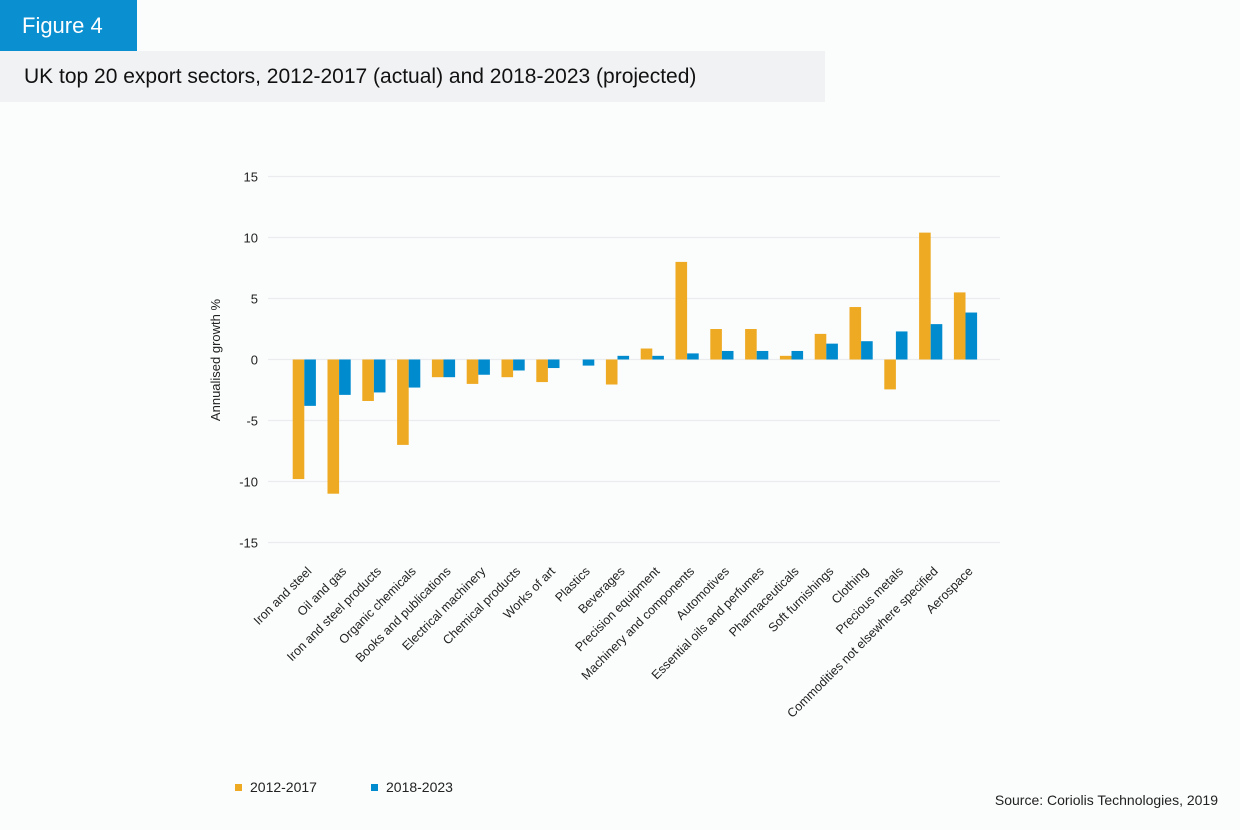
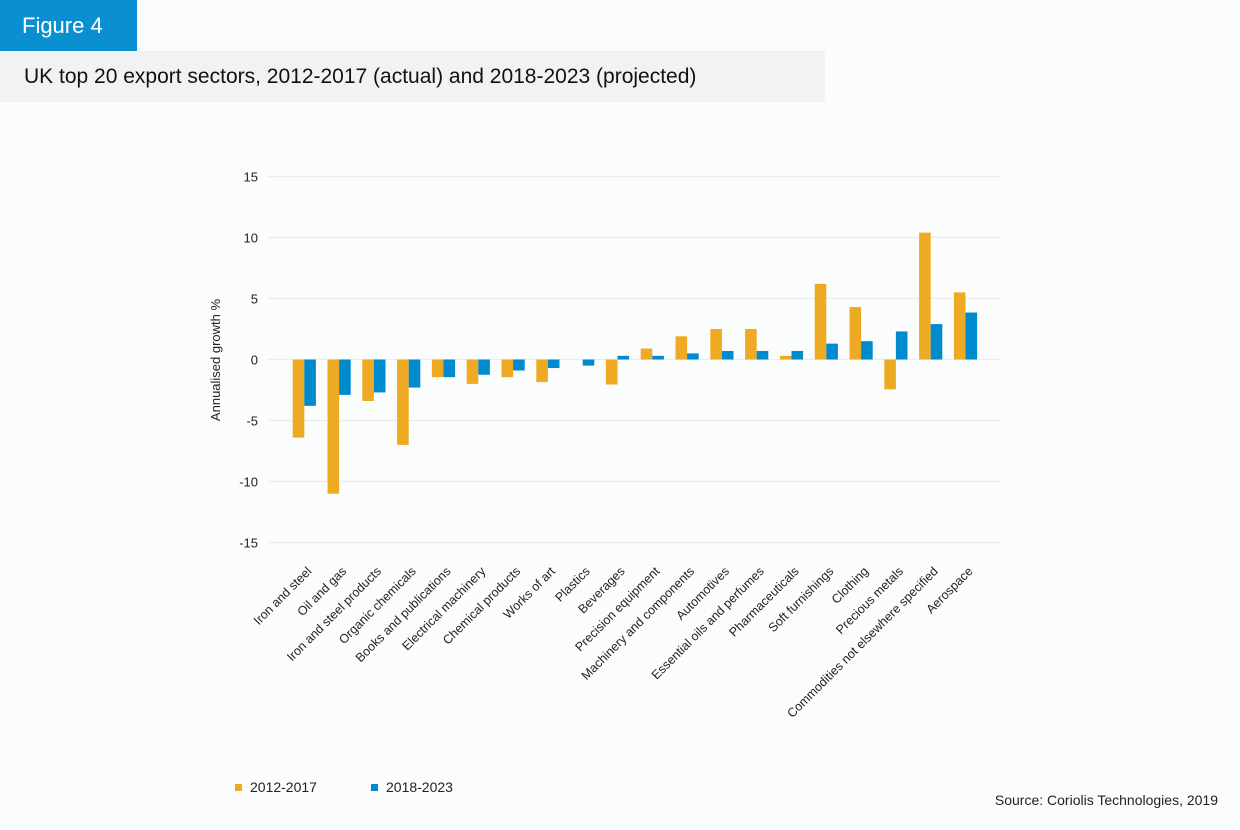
2012-2017/Iron and steel: -9.8 -> -6.4
2012-2017/Machinery and components: 8.0 -> 1.9
2012-2017/Soft furnishings: 2.1 -> 6.2
